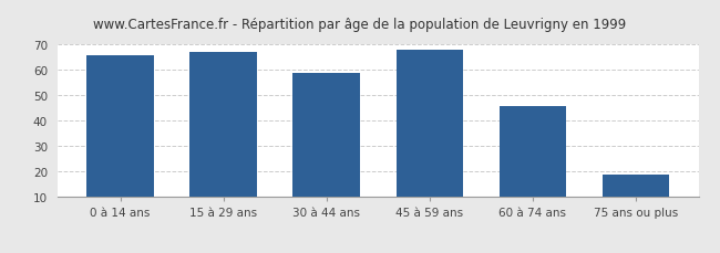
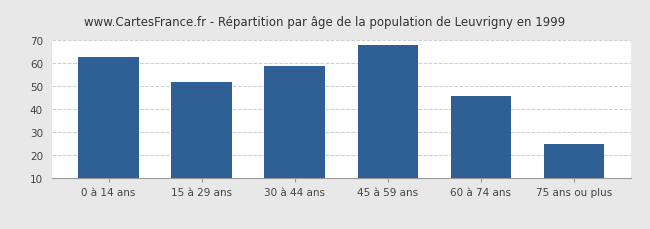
0 à 14 ans: 66 -> 63
15 à 29 ans: 67 -> 52
75 ans ou plus: 19 -> 25
